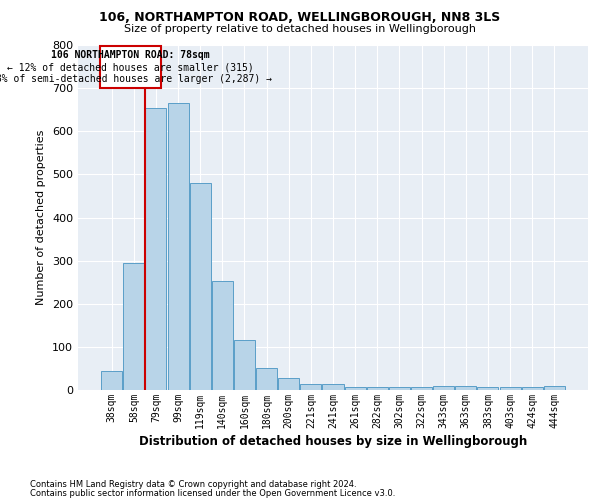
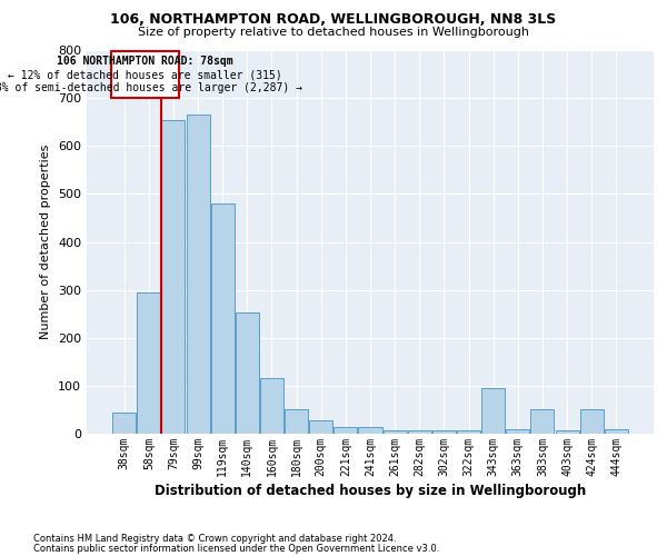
343sqm: 10 -> 95
383sqm: 7 -> 50
424sqm: 7 -> 50
